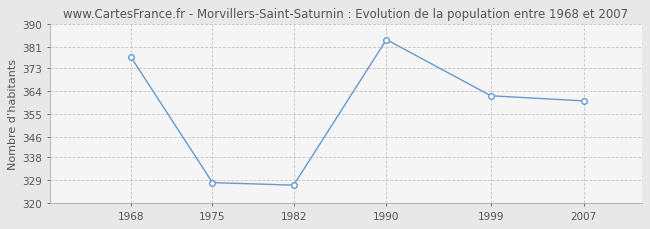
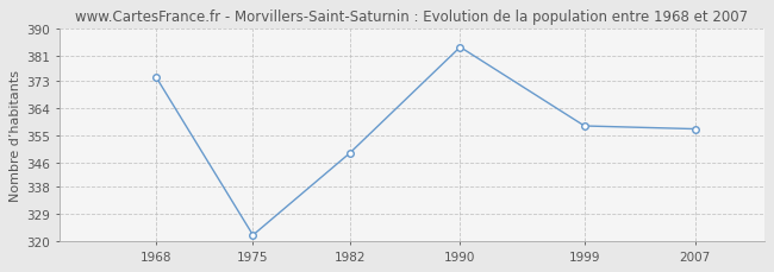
1968: 377 -> 374
1975: 328 -> 322
1982: 327 -> 349
1999: 362 -> 358
2007: 360 -> 357
